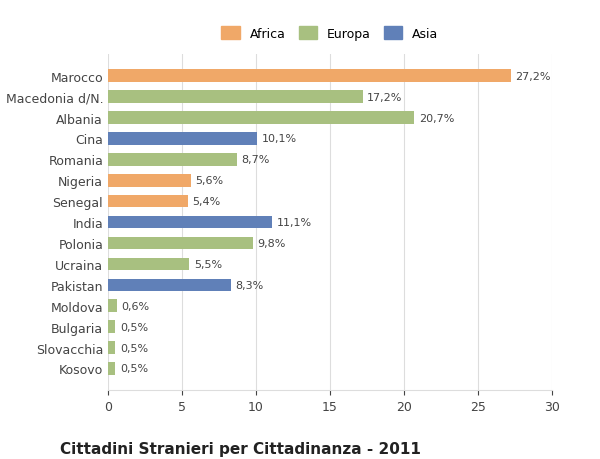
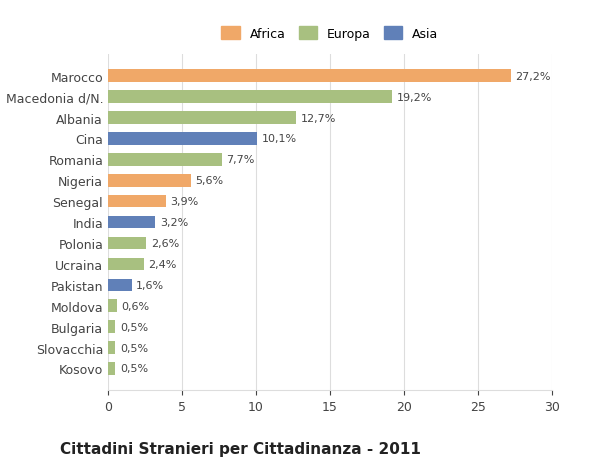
Macedonia d/N.: 17,2% -> 19,2%
Albania: 20,7% -> 12,7%
Romania: 8,7% -> 7,7%
Senegal: 5,4% -> 3,9%
India: 11,1% -> 3,2%
Polonia: 9,8% -> 2,6%
Ucraina: 5,5% -> 2,4%
Pakistan: 8,3% -> 1,6%
